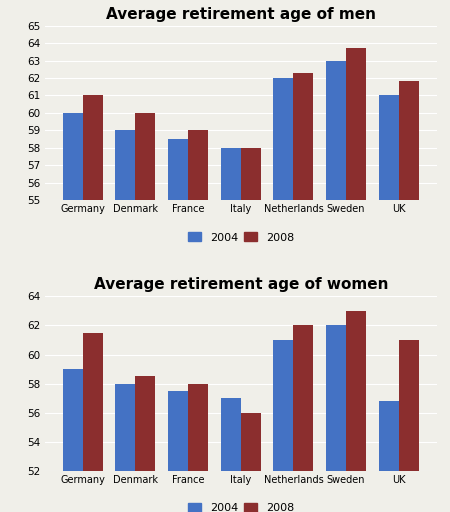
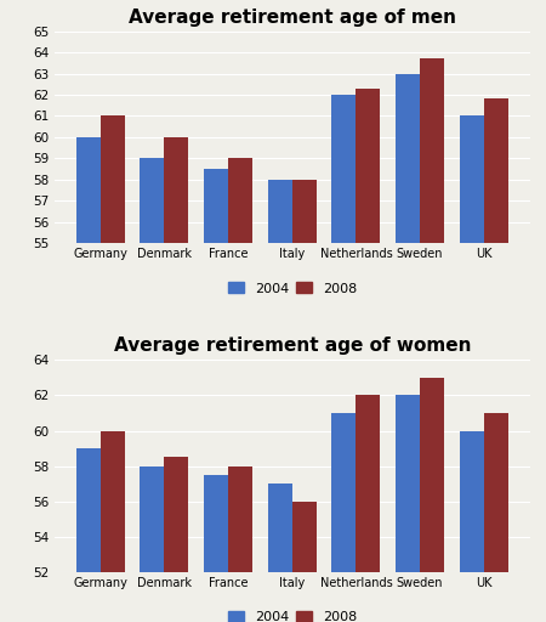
Average retirement age of women/2008/Germany: 61.5 -> 60.0
Average retirement age of women/2004/UK: 56.8 -> 60.0
